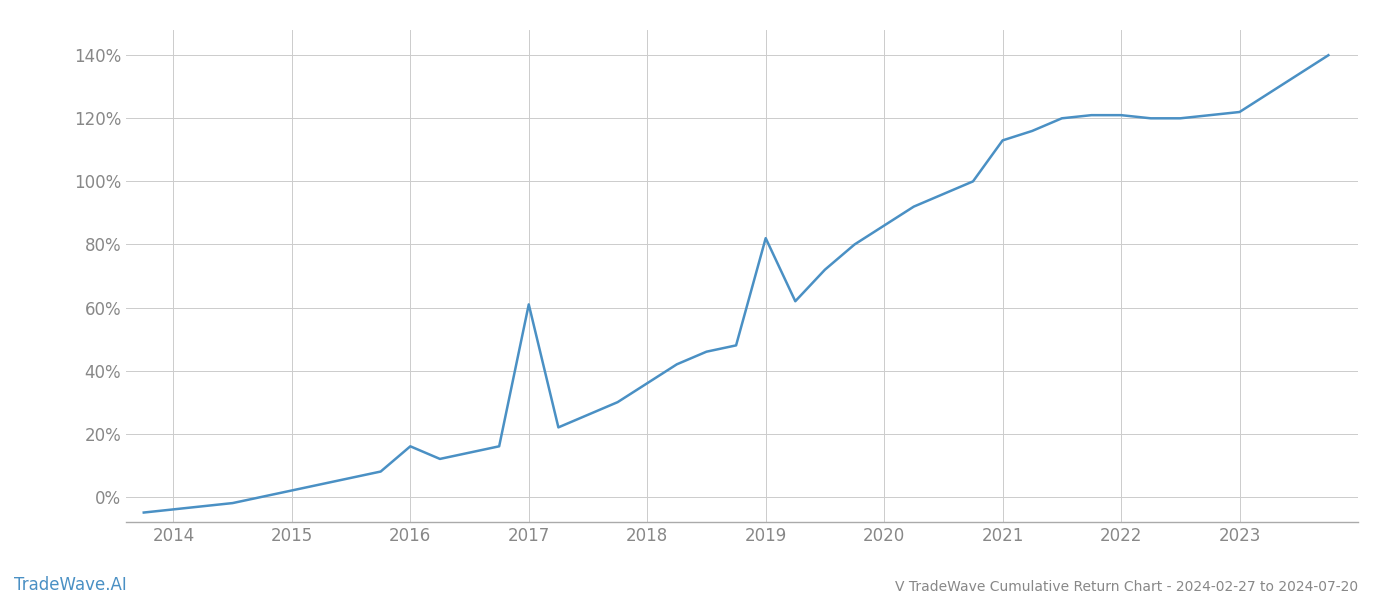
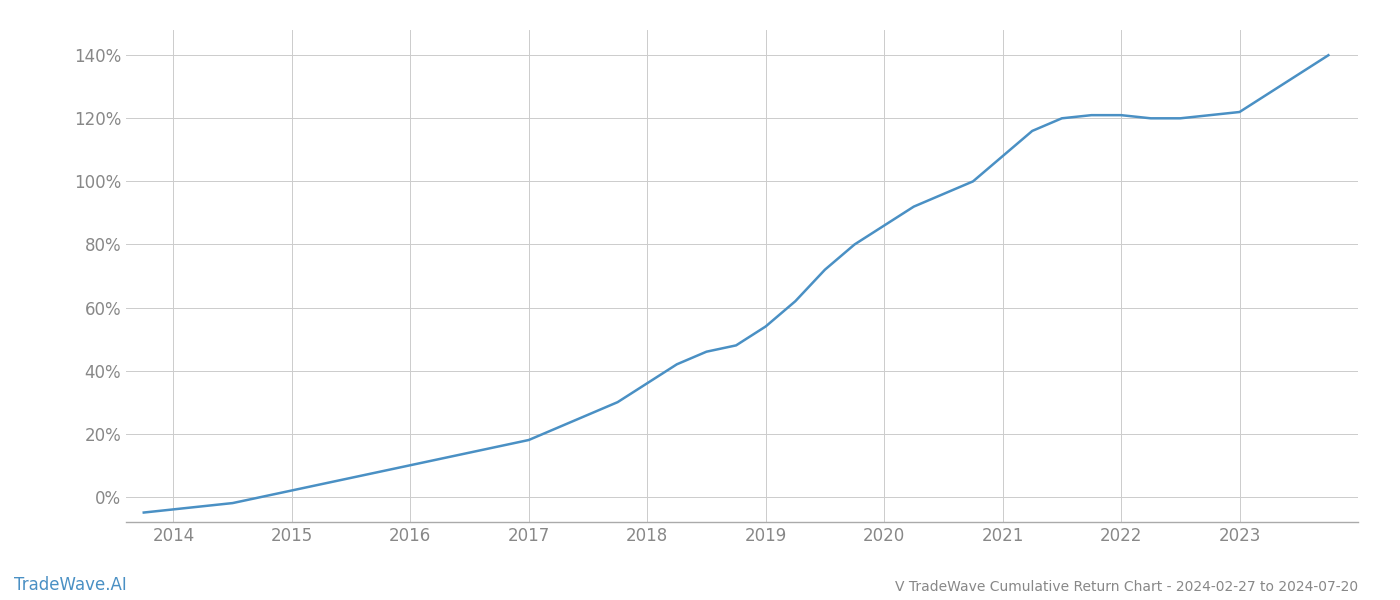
2016: 16% -> 10%
2017: 61% -> 18%
2019: 82% -> 54%
2021: 113% -> 108%
